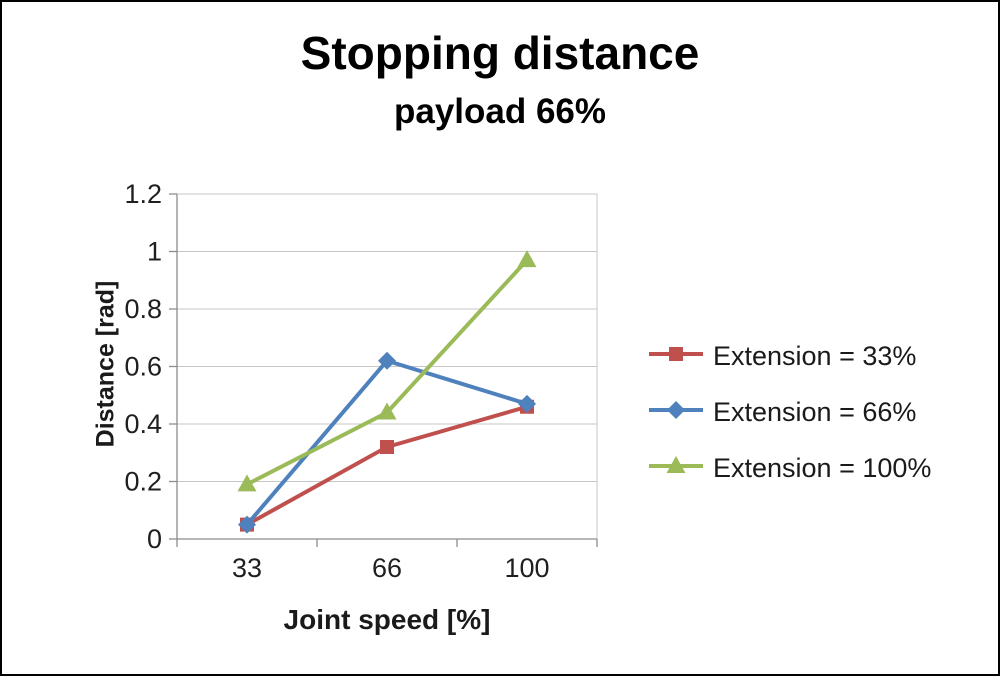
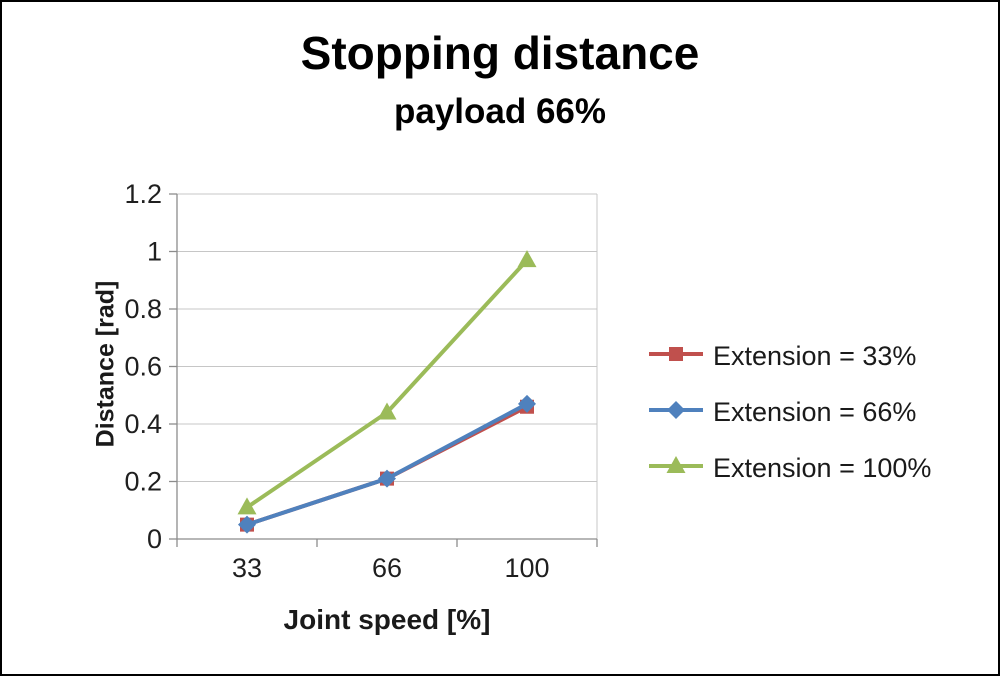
Extension = 100%/33: 0.19 -> 0.11
Extension = 33%/66: 0.32 -> 0.21
Extension = 66%/66: 0.62 -> 0.21
